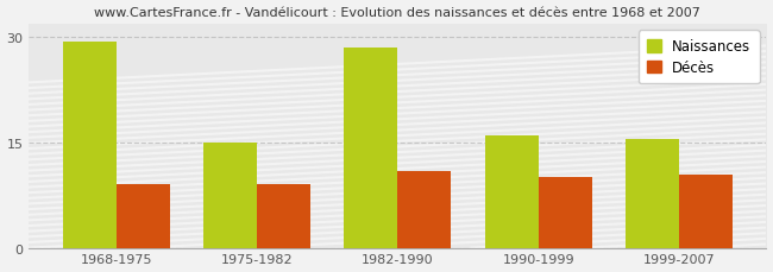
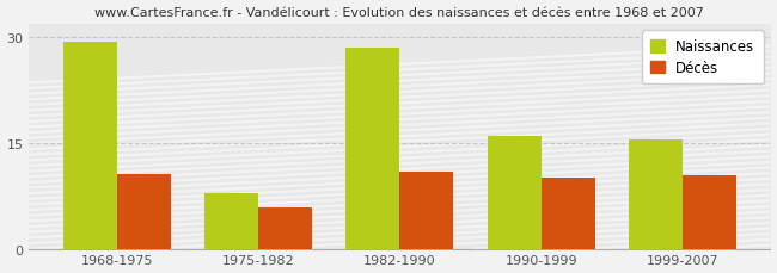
Décès/1968-1975: 9.0 -> 10.6
Naissances/1975-1982: 15.0 -> 7.8
Décès/1975-1982: 9.0 -> 5.8
